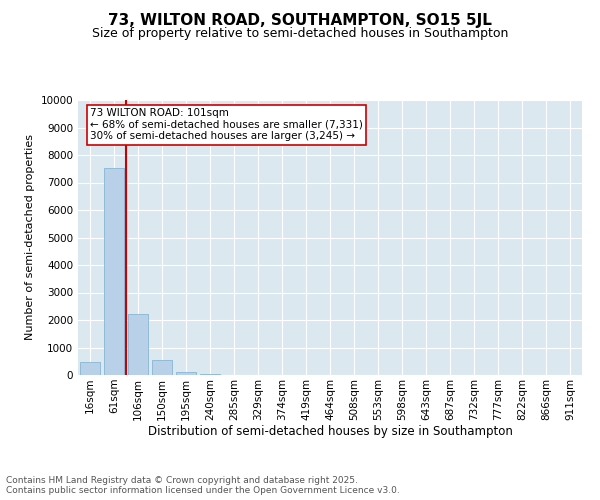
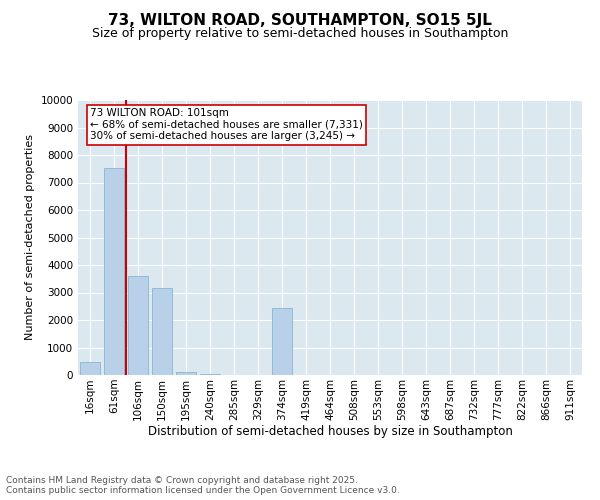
106sqm: 2230 -> 3600
150sqm: 550 -> 3150
374sqm: 0 -> 2450
